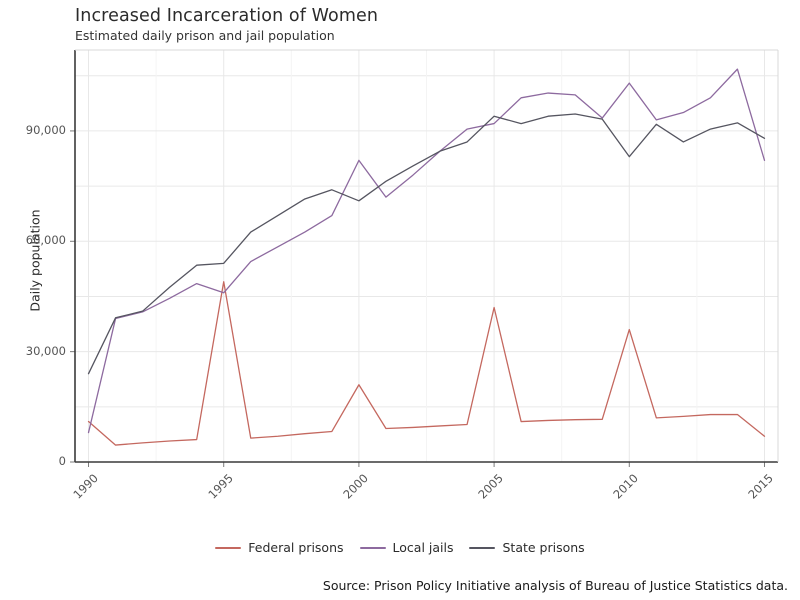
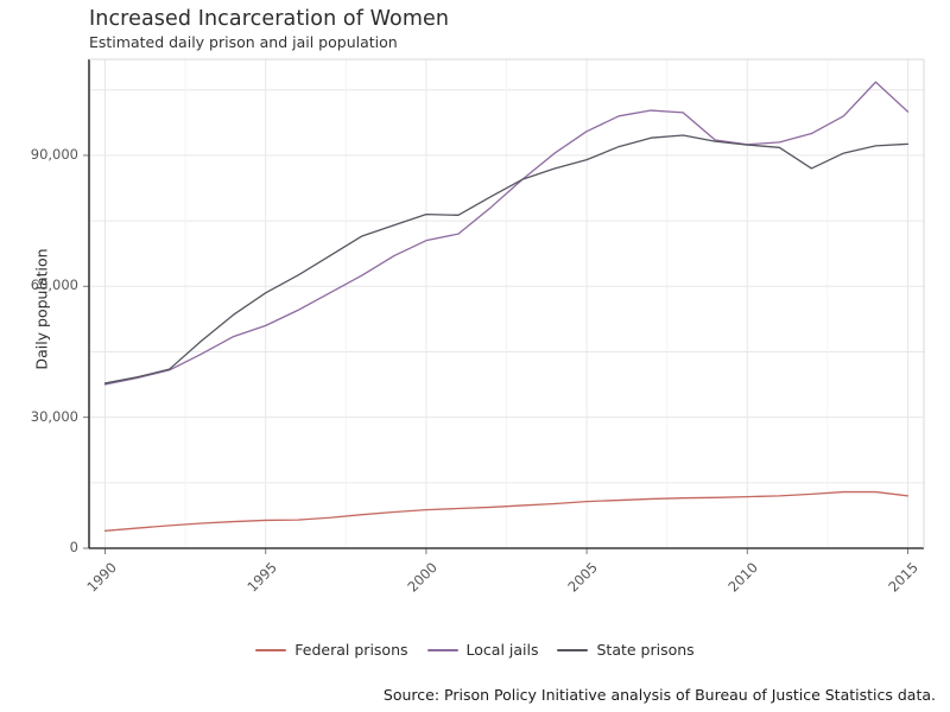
Federal prisons/1990: 11000 -> 4000
Local jails/1990: 8000 -> 38000
State prisons/1990: 24000 -> 38000
Federal prisons/1995: 49000 -> 6000
Local jails/1995: 46000 -> 51000
State prisons/1995: 54000 -> 58000
Federal prisons/2000: 21000 -> 9000
Local jails/2000: 82000 -> 70000
State prisons/2000: 71000 -> 76000
Federal prisons/2005: 42000 -> 11000
Local jails/2005: 92000 -> 96000
State prisons/2005: 94000 -> 89000
Federal prisons/2010: 36000 -> 12000
Local jails/2010: 103000 -> 92000
State prisons/2010: 83000 -> 92000
Federal prisons/2015: 7000 -> 12000
Local jails/2015: 82000 -> 100000
State prisons/2015: 88000 -> 93000
